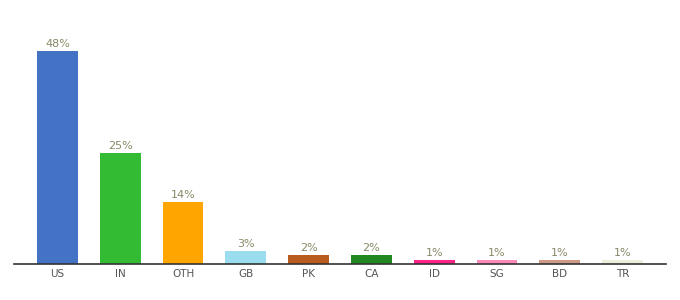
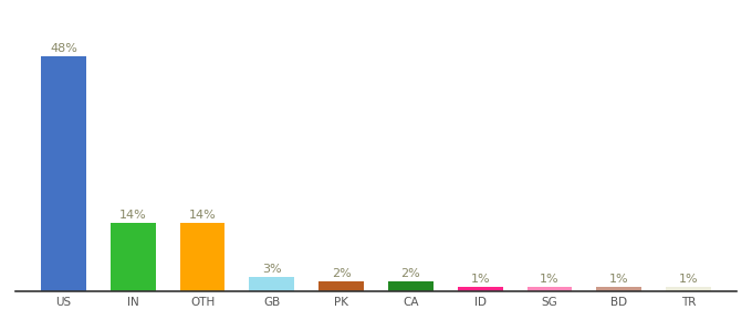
IN: 25% -> 14%
